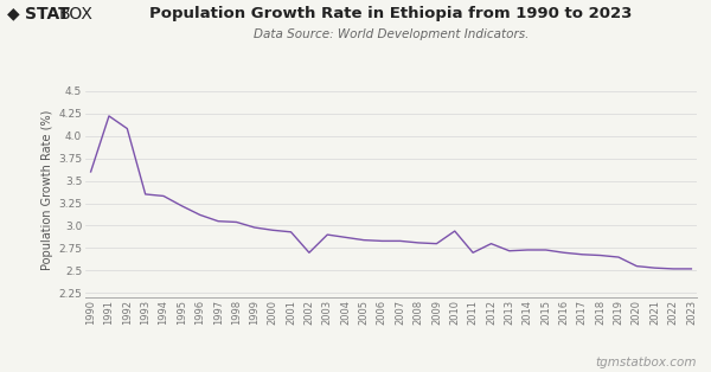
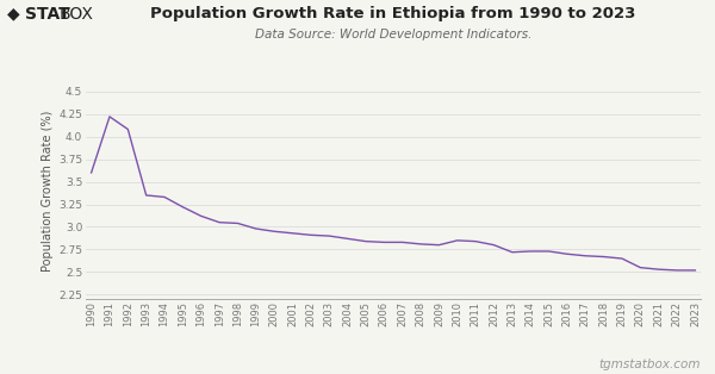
2002: 2.70 -> 2.91
2010: 2.94 -> 2.85
2011: 2.70 -> 2.84
